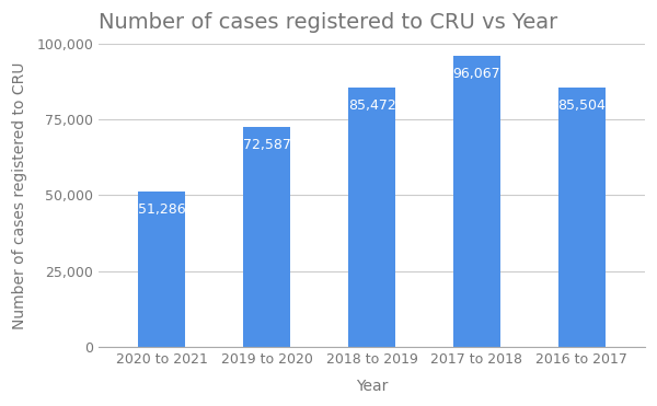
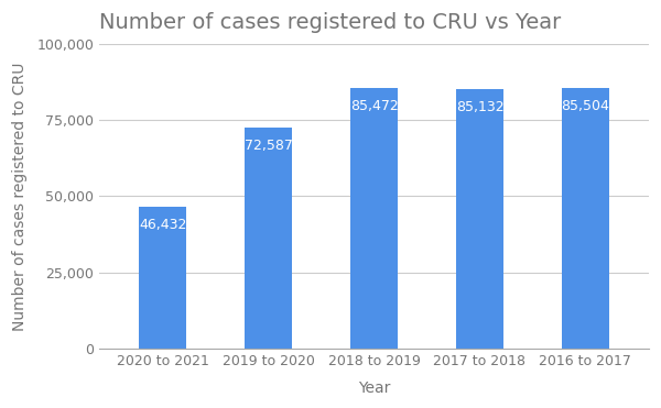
2020 to 2021: 51,286 -> 46,432
2017 to 2018: 96,067 -> 85,132
